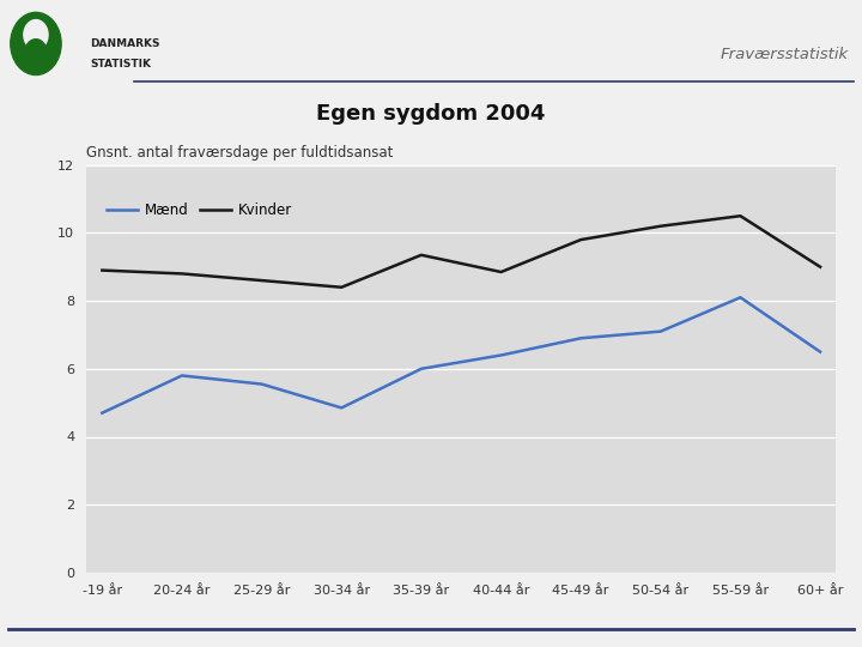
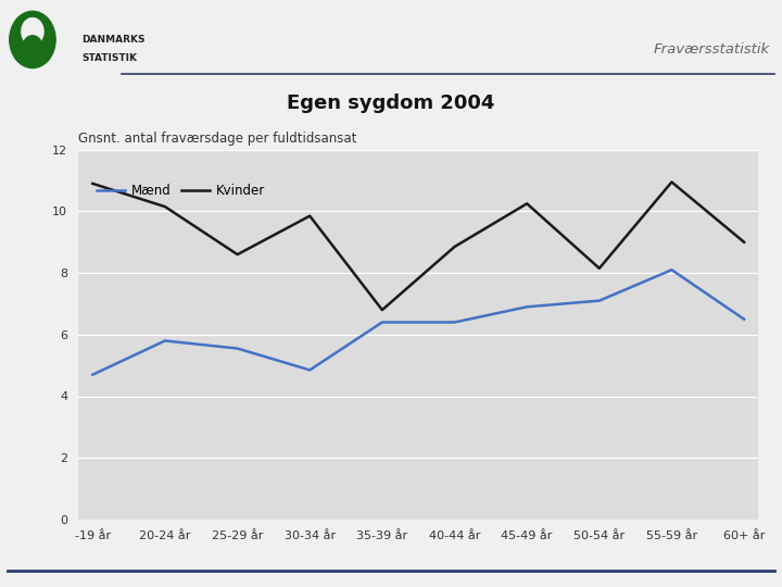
Kvinder/-19 år: 8.90 -> 10.90
Kvinder/20-24 år: 8.80 -> 10.15
Kvinder/30-34 år: 8.40 -> 9.85
Mænd/35-39 år: 6.00 -> 6.40
Kvinder/35-39 år: 9.35 -> 6.80
Kvinder/45-49 år: 9.80 -> 10.25
Kvinder/50-54 år: 10.20 -> 8.15
Kvinder/55-59 år: 10.50 -> 10.95
